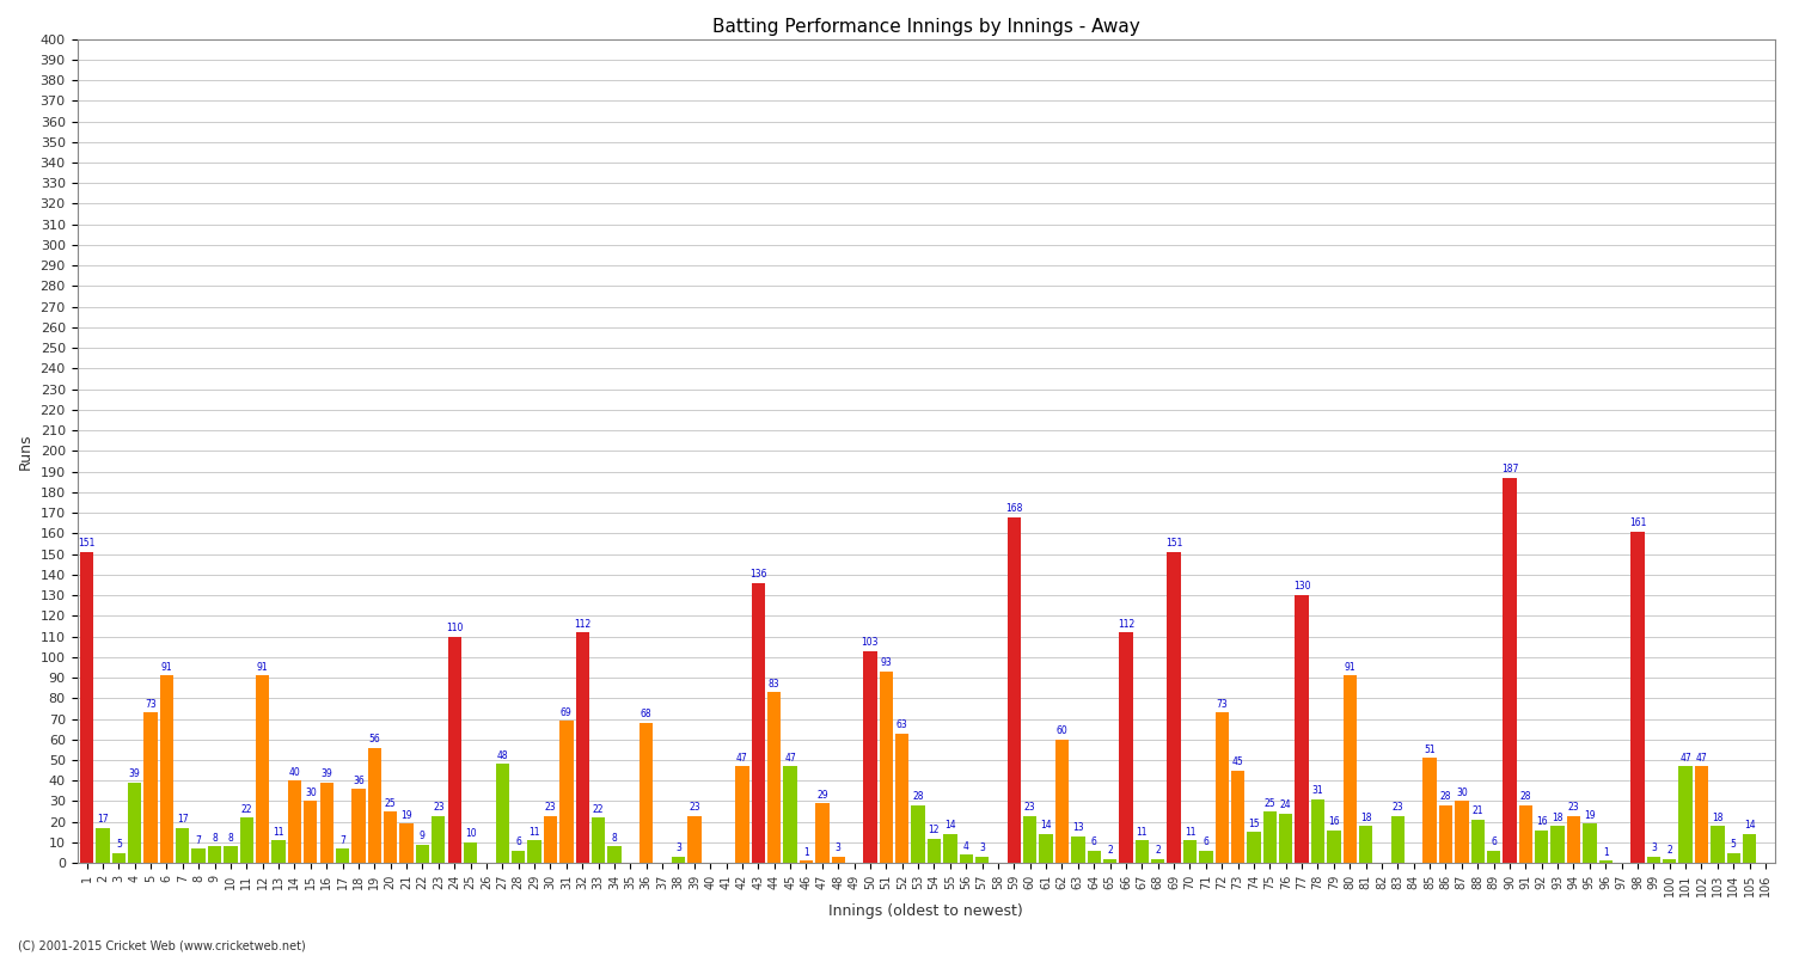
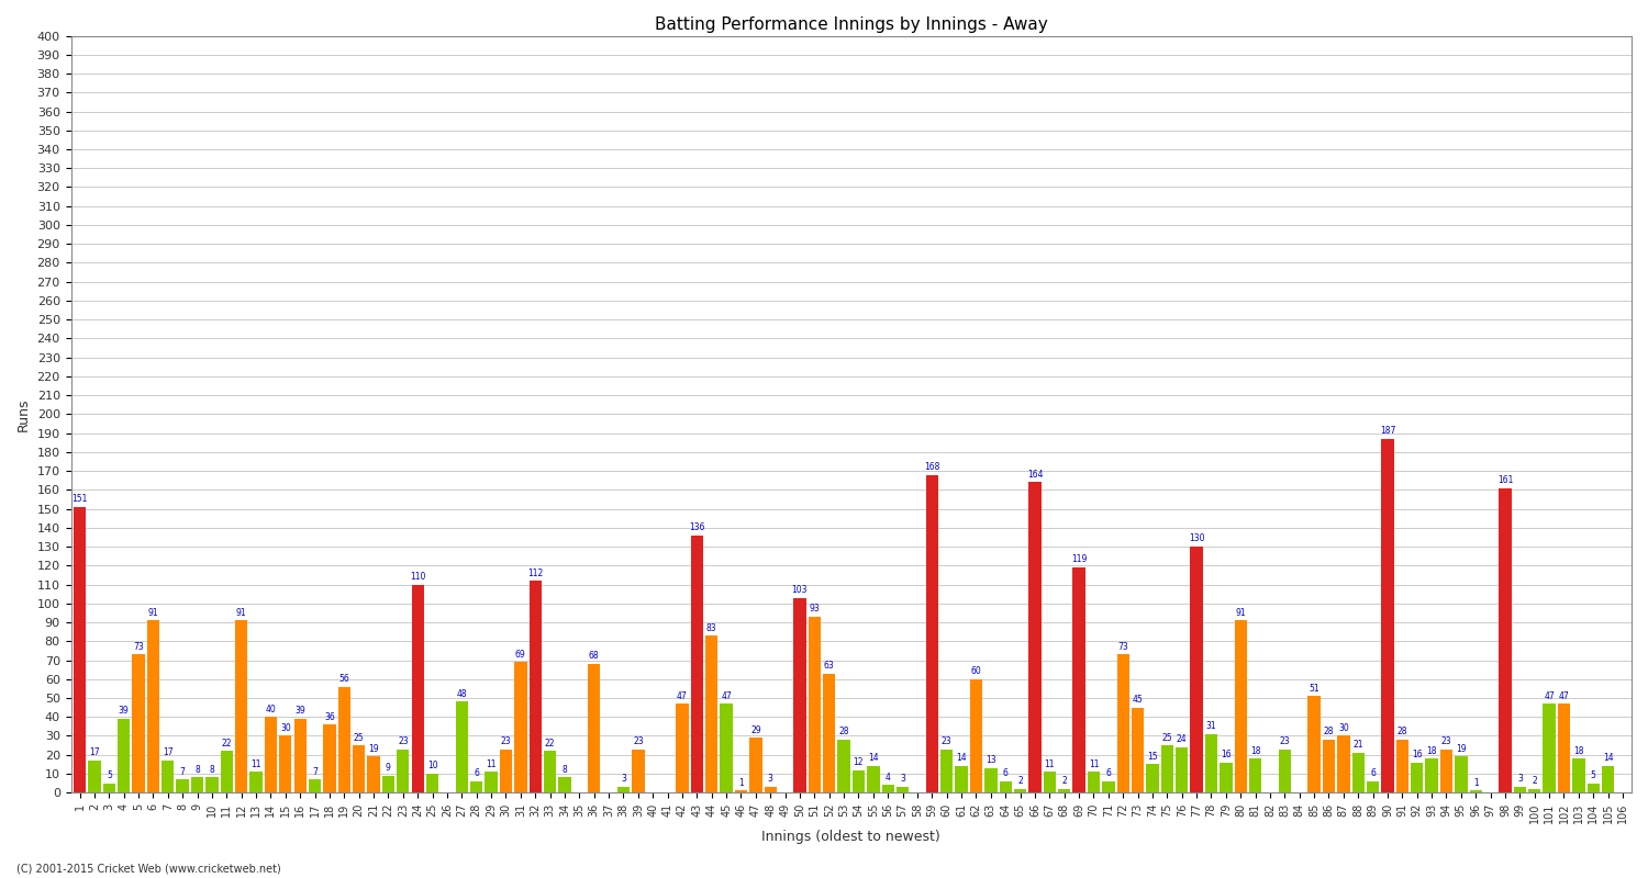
66: 112 -> 164
69: 151 -> 119
